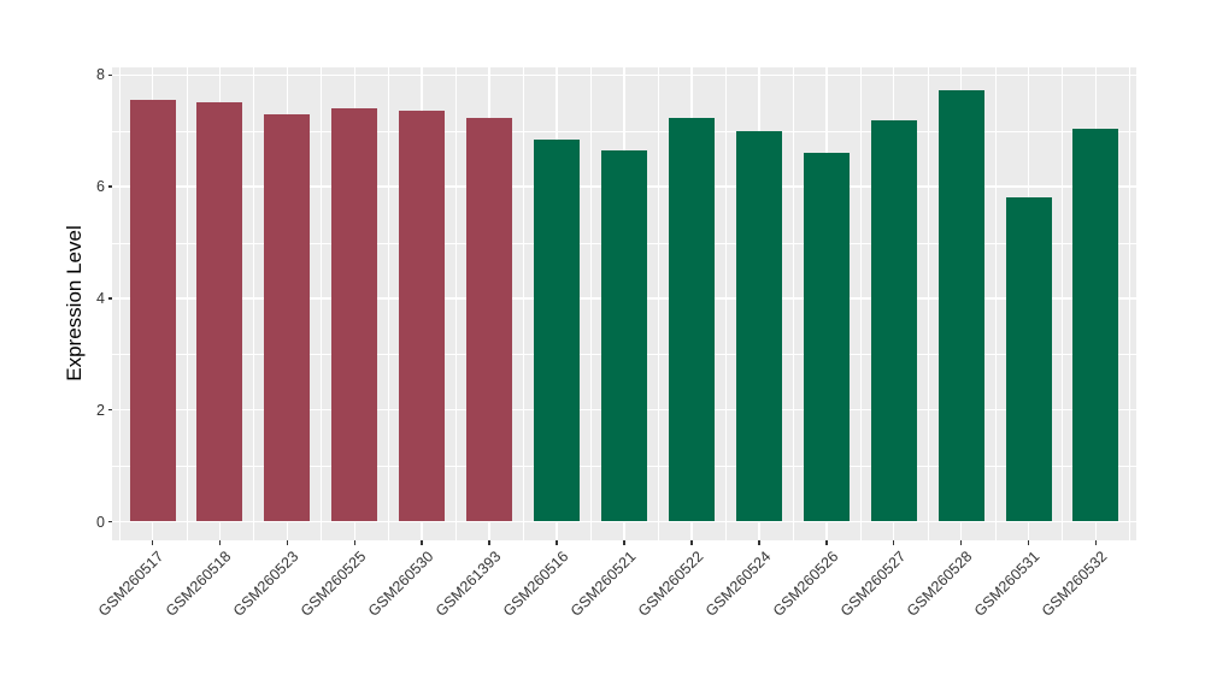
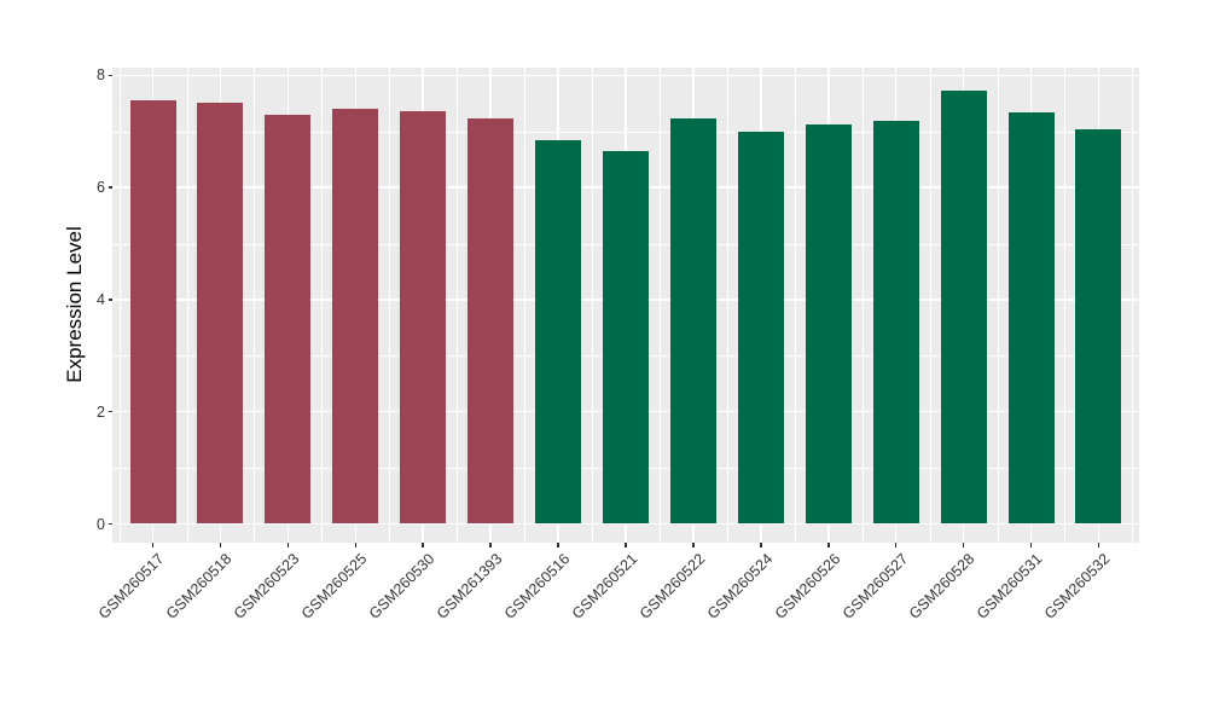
GSM260526: 6.6 -> 7.1
GSM260531: 5.8 -> 7.3
